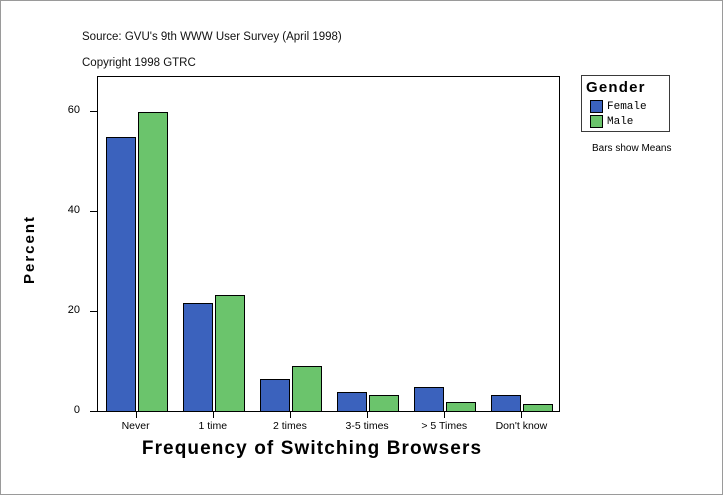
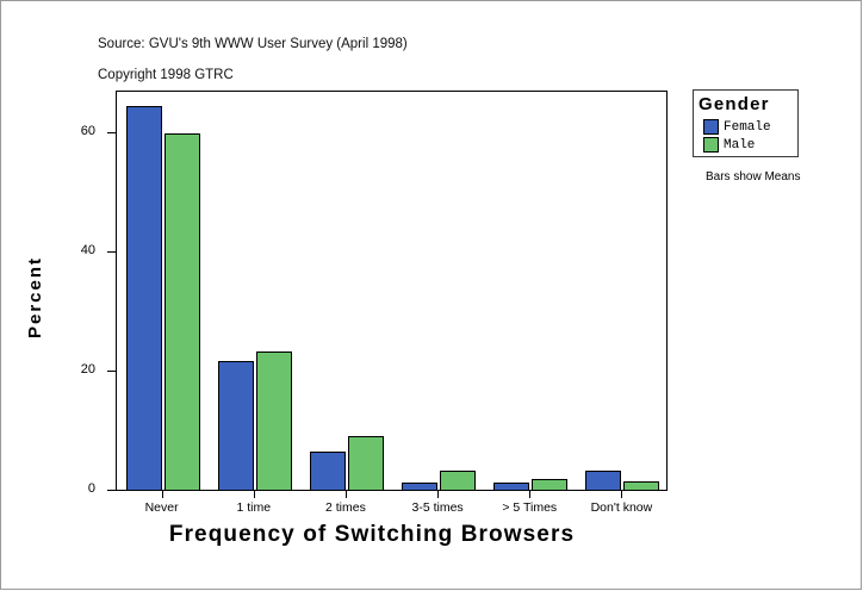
Female/Never: 55 -> 65
Female/3-5 times: 4 -> 1
Female/> 5 Times: 5 -> 1
